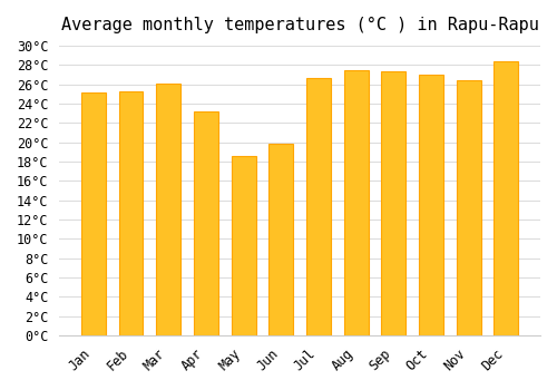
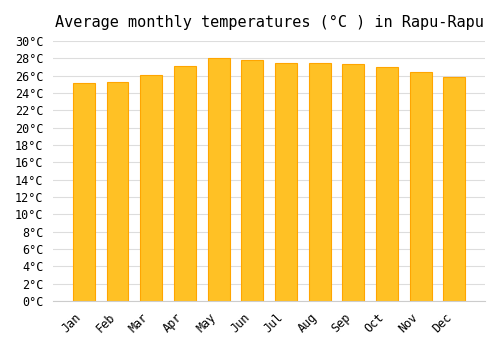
Apr: 23.2°C -> 27.1°C
May: 18.6°C -> 28.0°C
Jun: 19.8°C -> 27.8°C
Jul: 26.6°C -> 27.5°C
Dec: 28.4°C -> 25.8°C
